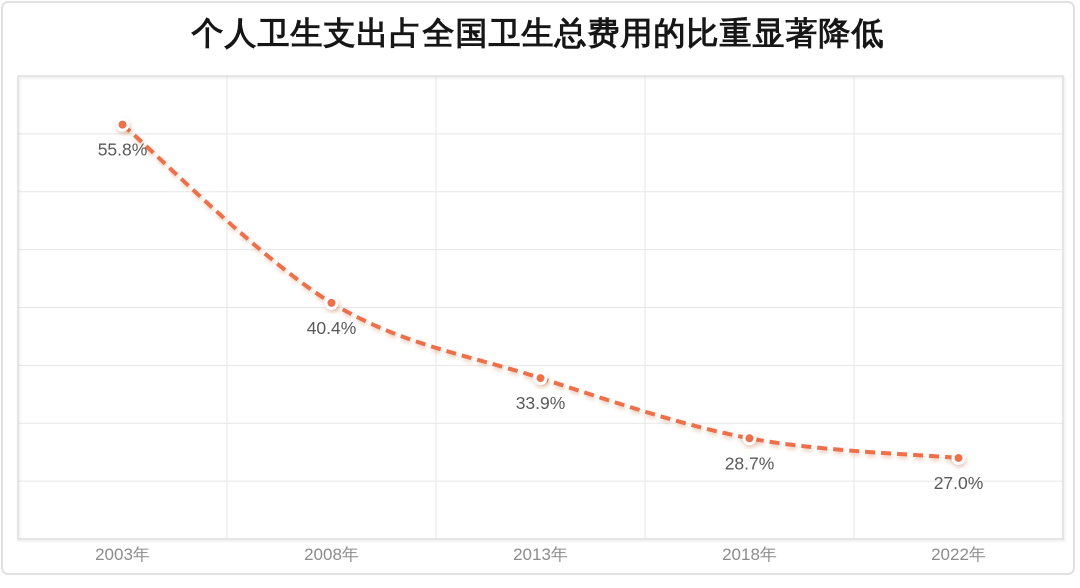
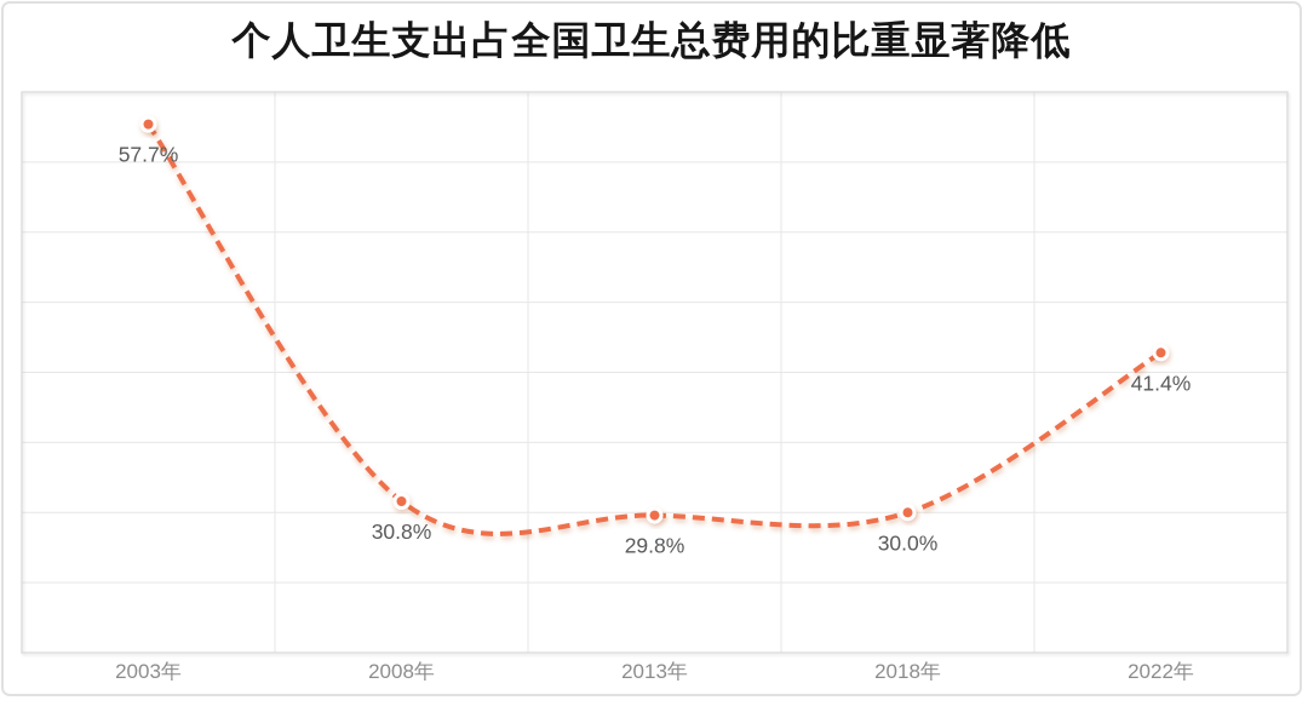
2003年: 55.8% -> 57.7%
2008年: 40.4% -> 30.8%
2013年: 33.9% -> 29.8%
2018年: 28.7% -> 30.0%
2022年: 27.0% -> 41.4%
